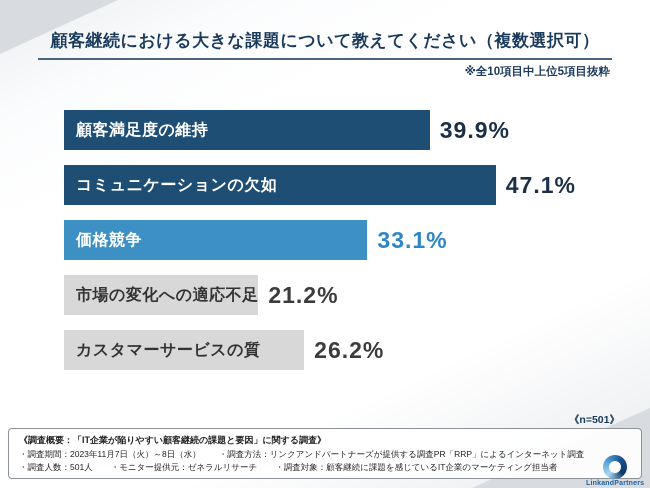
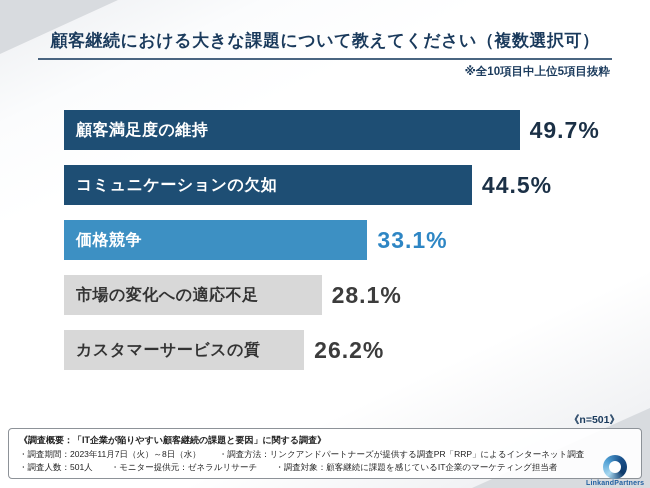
顧客満足度の維持: 39.9% -> 49.7%
コミュニケーションの欠如: 47.1% -> 44.5%
市場の変化への適応不足: 21.2% -> 28.1%
